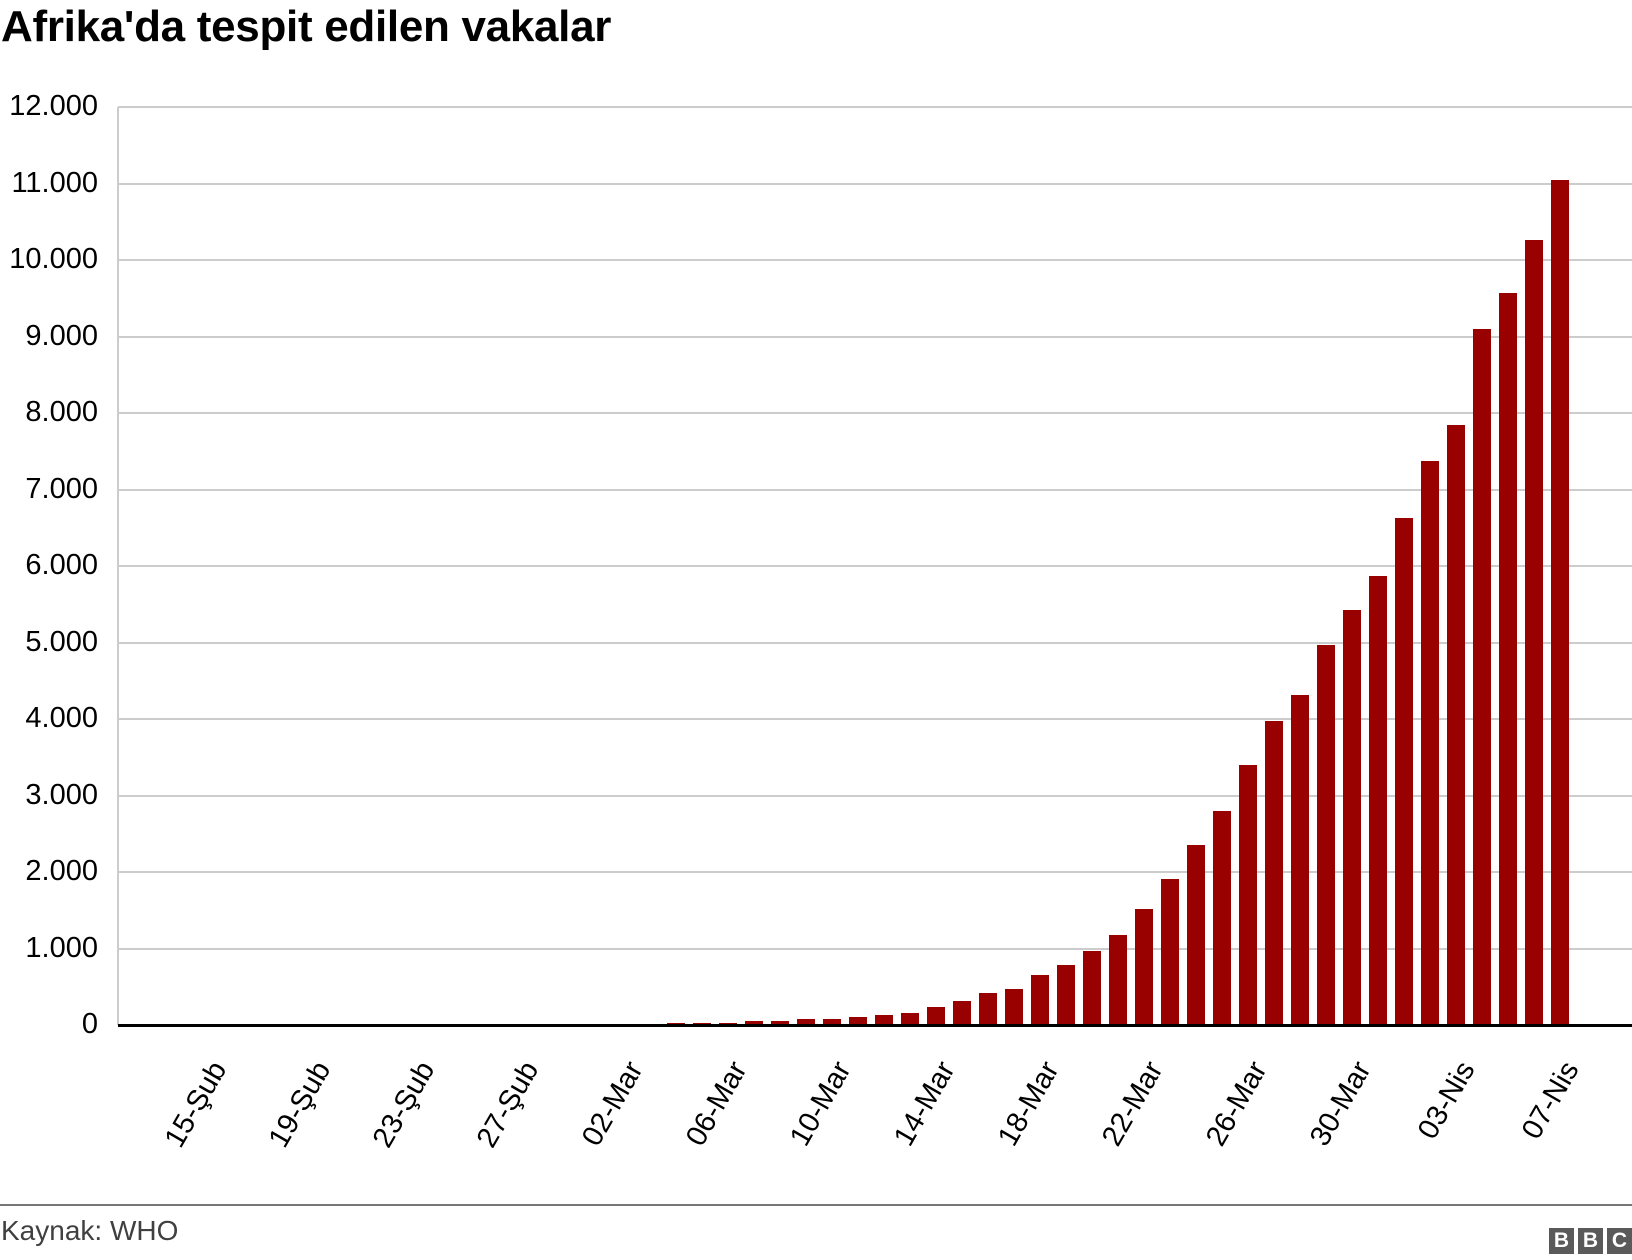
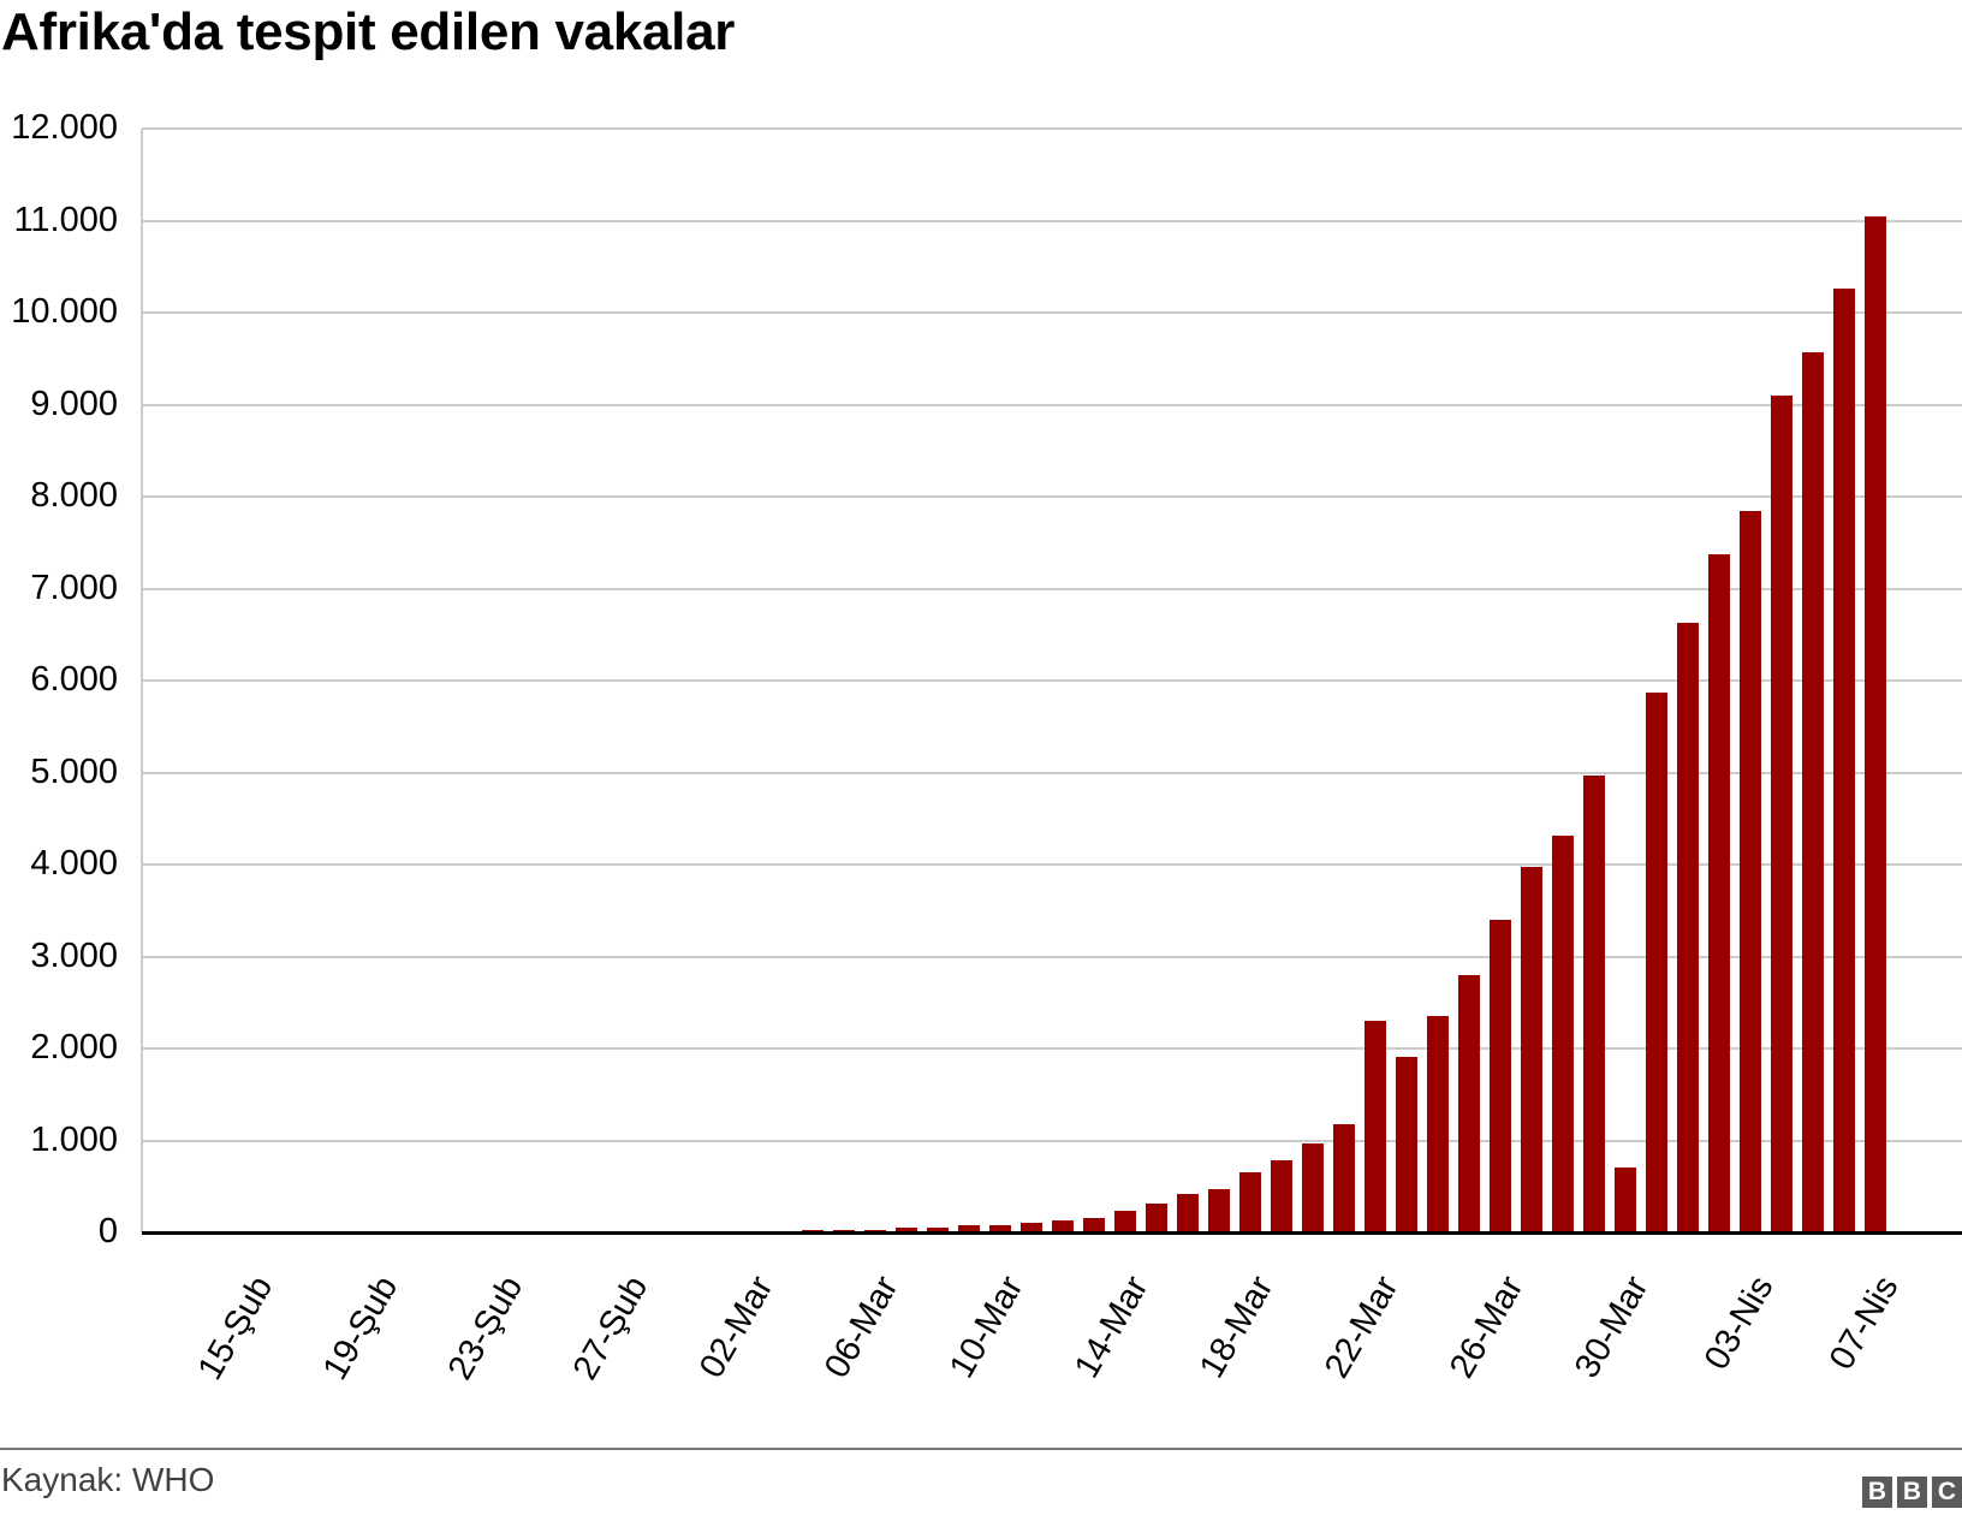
22-Mar: 1500 -> 2300
30-Mar: 5400 -> 700
